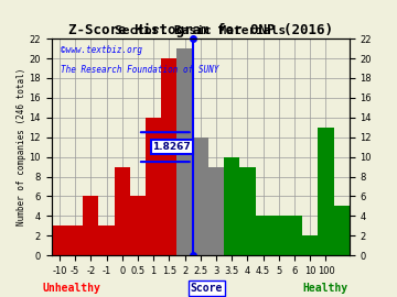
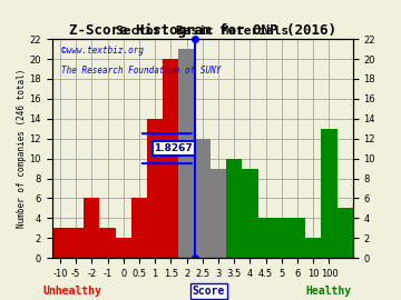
0: 9 -> 2
